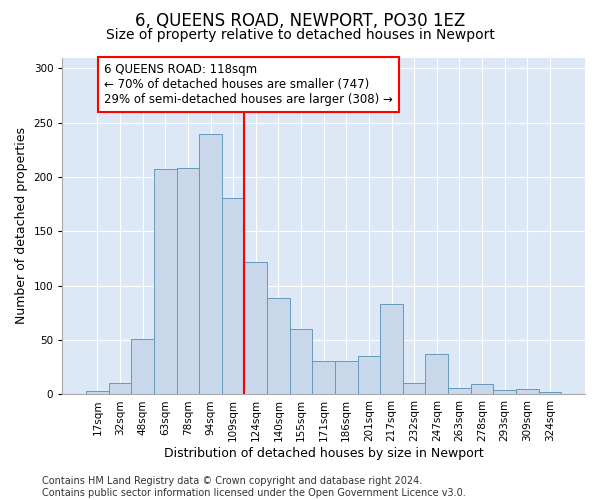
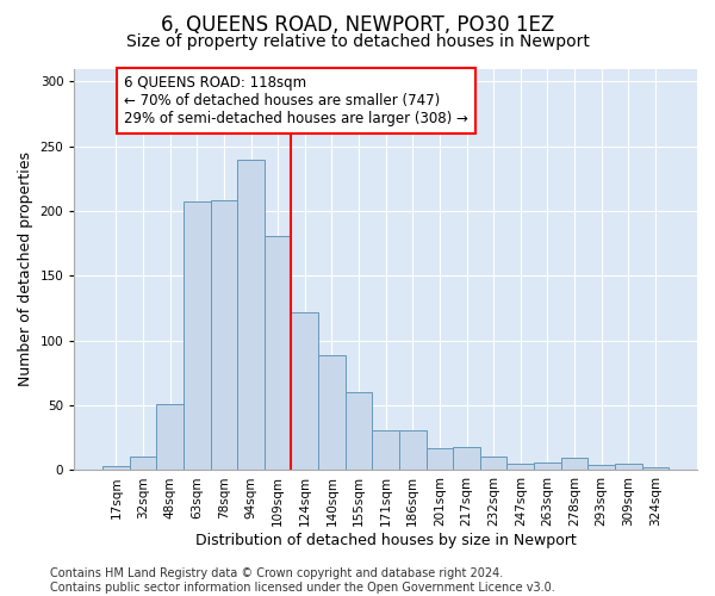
201sqm: 35 -> 17
217sqm: 83 -> 18
247sqm: 37 -> 5
